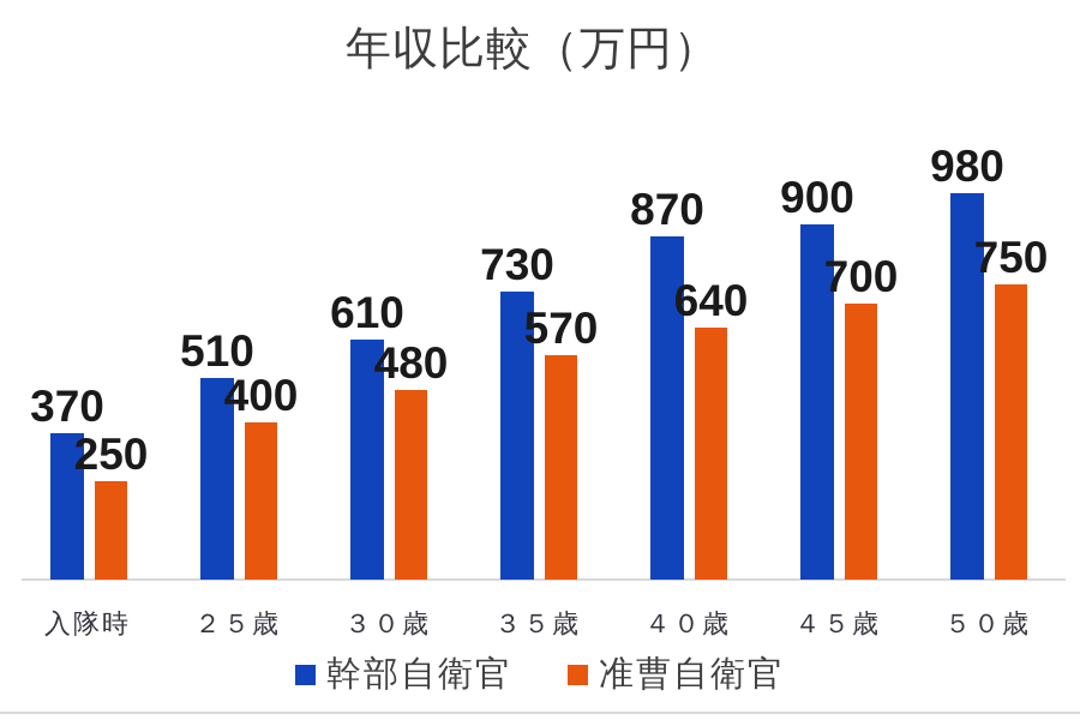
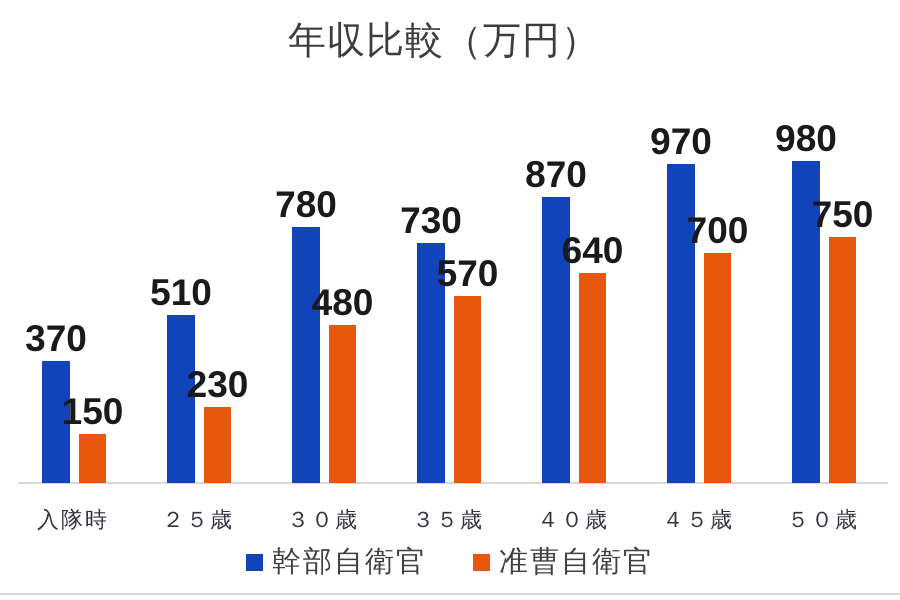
准曹自衛官/入隊時: 250 -> 150
准曹自衛官/２５歳: 400 -> 230
幹部自衛官/３０歳: 610 -> 780
幹部自衛官/４５歳: 900 -> 970
